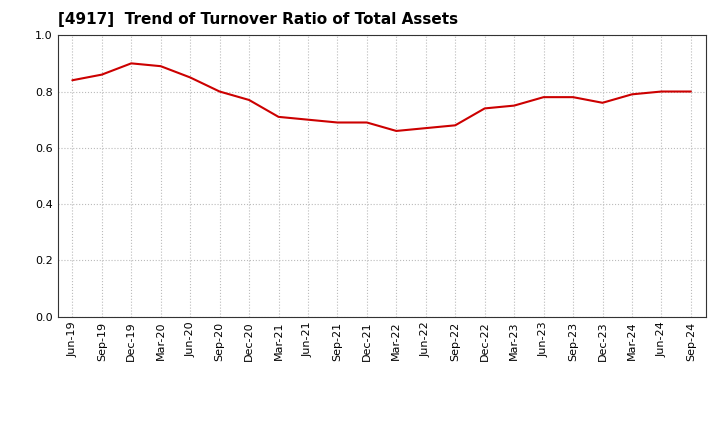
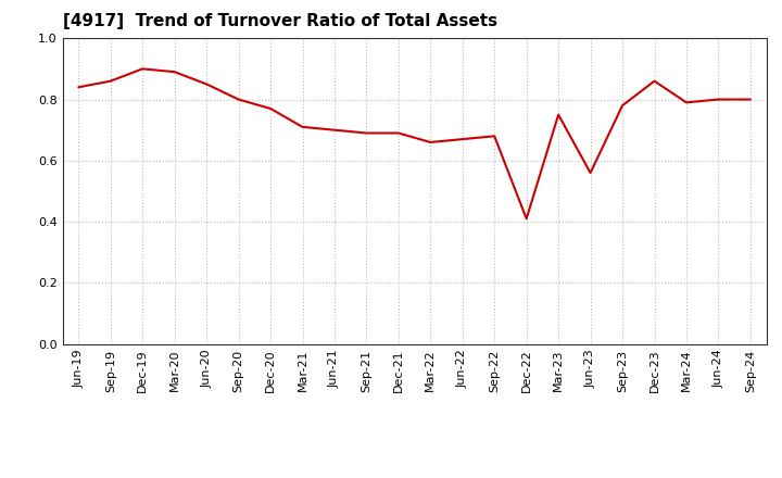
Dec-22: 0.74 -> 0.41
Jun-23: 0.78 -> 0.56
Dec-23: 0.76 -> 0.86
